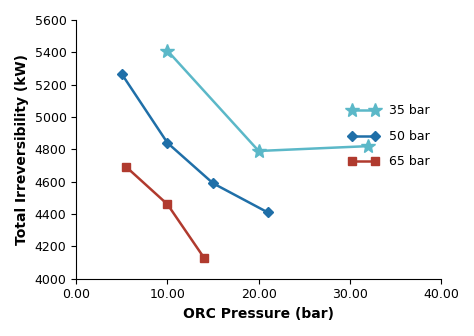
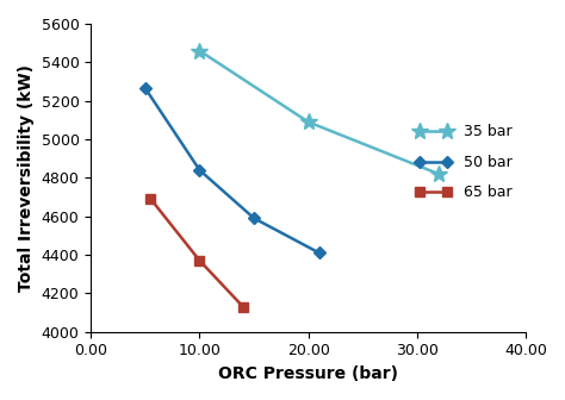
35 bar/10.00: 5410 -> 5460
65 bar/10.00: 4460 -> 4370
35 bar/20.00: 4790 -> 5090
